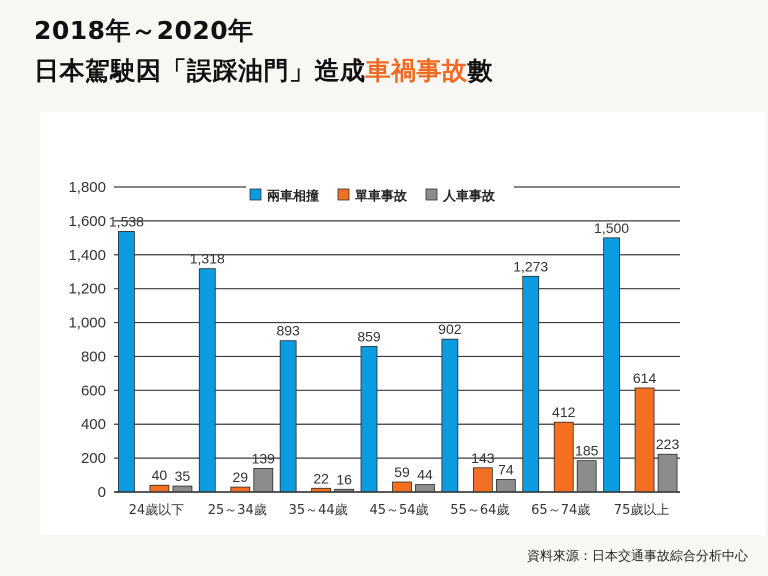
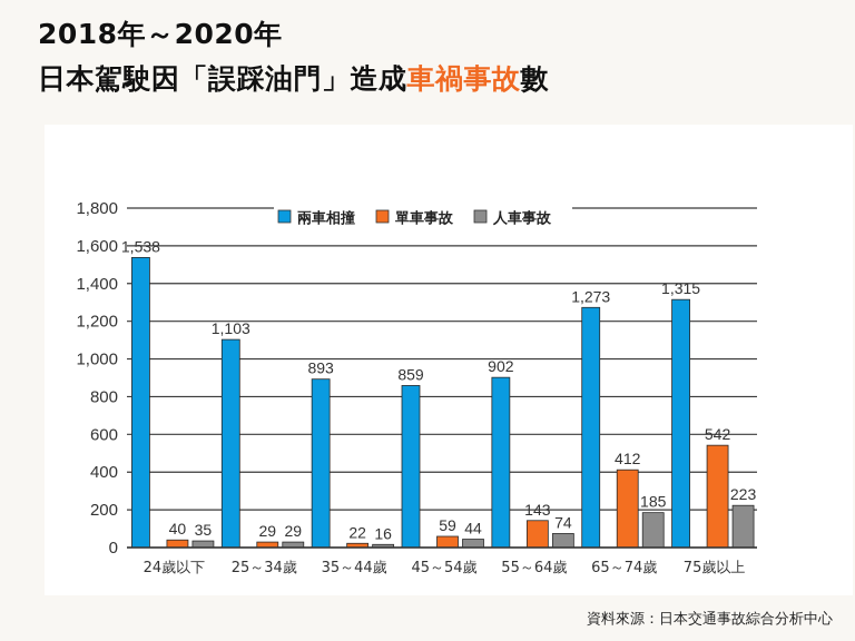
兩車相撞/25～34歲: 1,318 -> 1,103
人車事故/25～34歲: 139 -> 29
兩車相撞/75歲以上: 1,500 -> 1,315
單車事故/75歲以上: 614 -> 542
